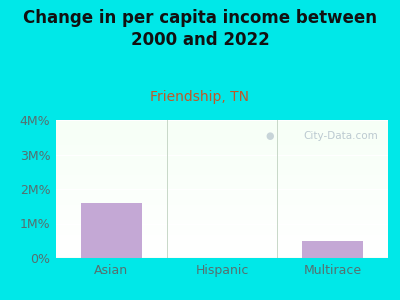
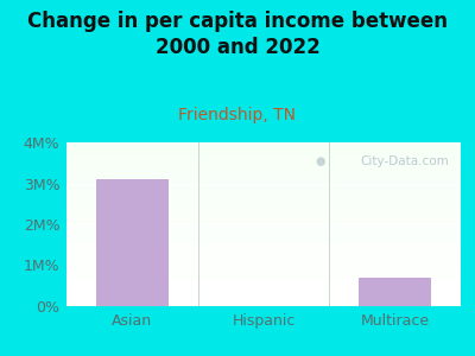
Asian: 1.6M% -> 3.1M%
Multirace: 0.5M% -> 0.7M%
